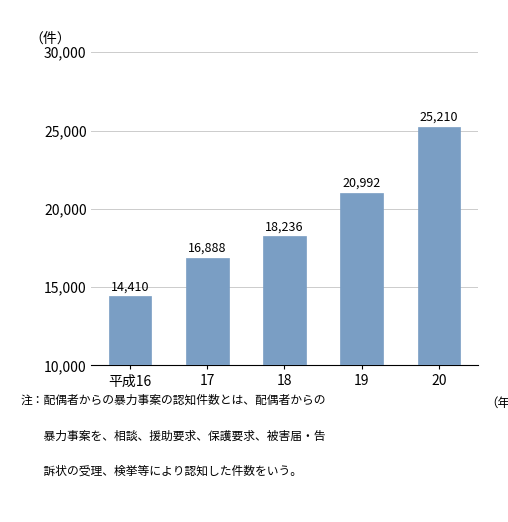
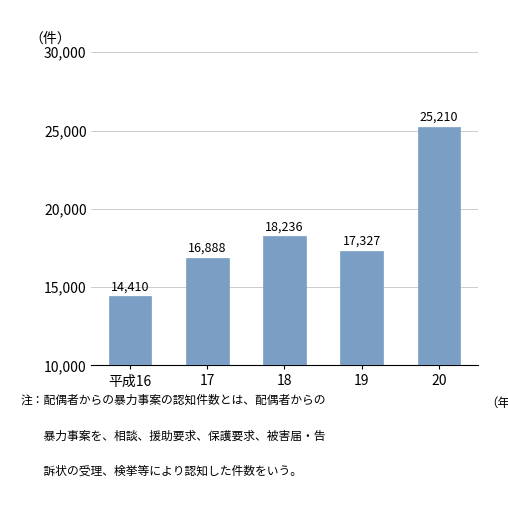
19: 20,992 -> 17,327
